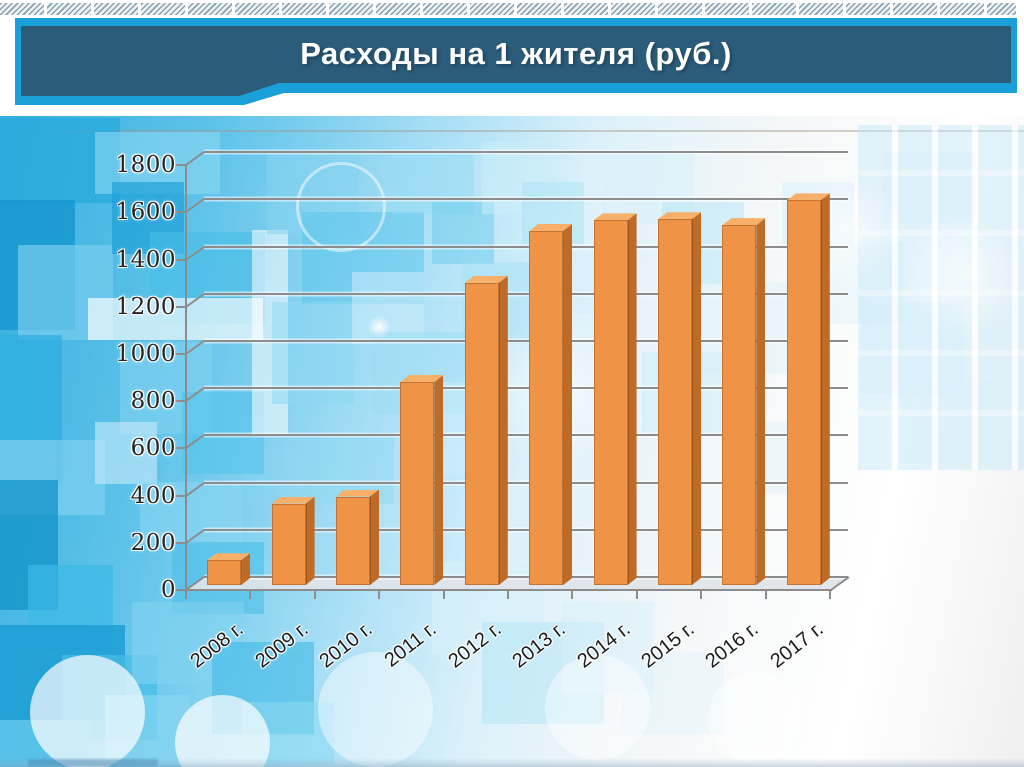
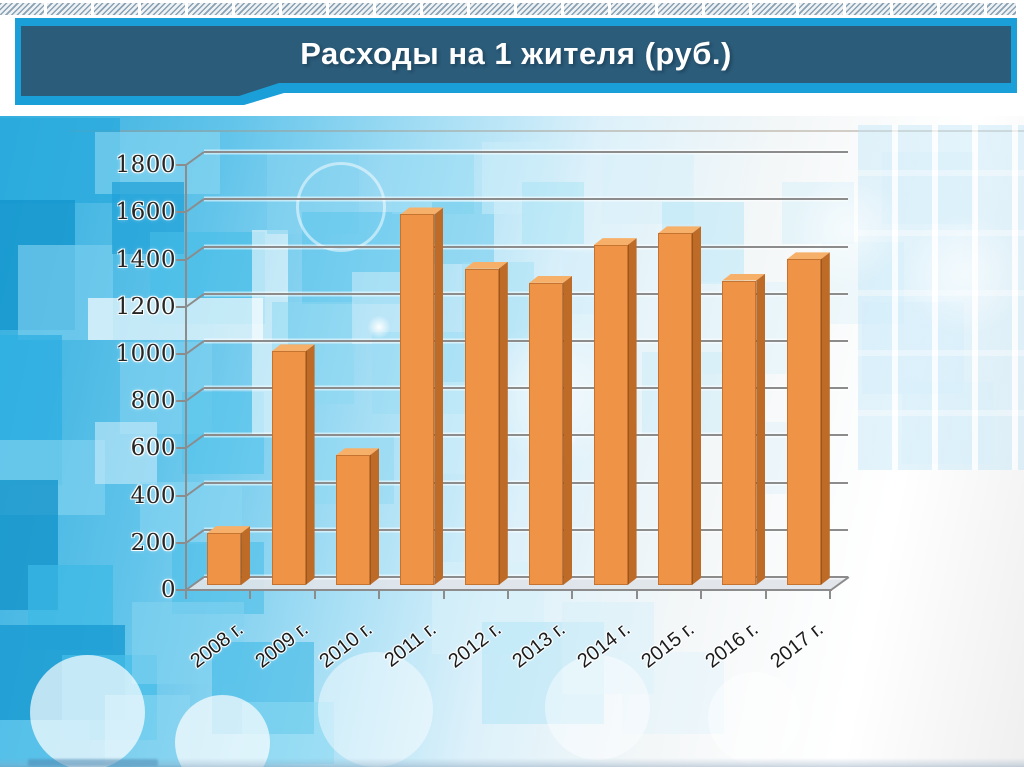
2008 г.: 100 -> 220
2009 г.: 340 -> 990
2010 г.: 380 -> 550
2011 г.: 860 -> 1570
2012 г.: 1280 -> 1340
2013 г.: 1500 -> 1280
2014 г.: 1540 -> 1440
2015 г.: 1550 -> 1490
2016 г.: 1520 -> 1290
2017 г.: 1630 -> 1380
